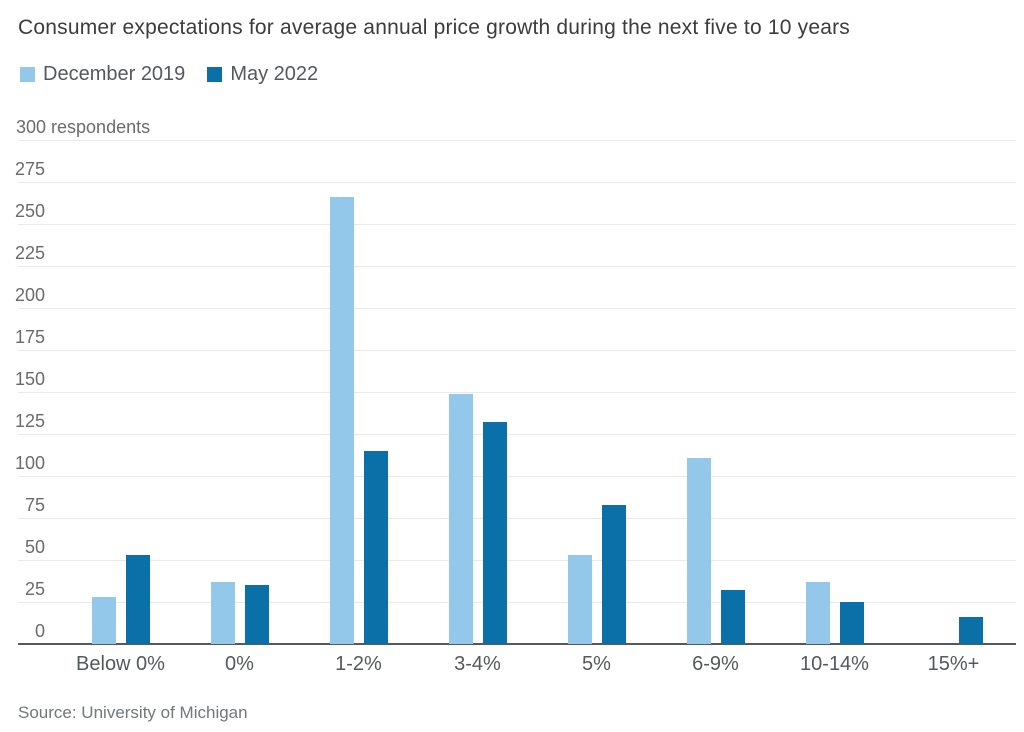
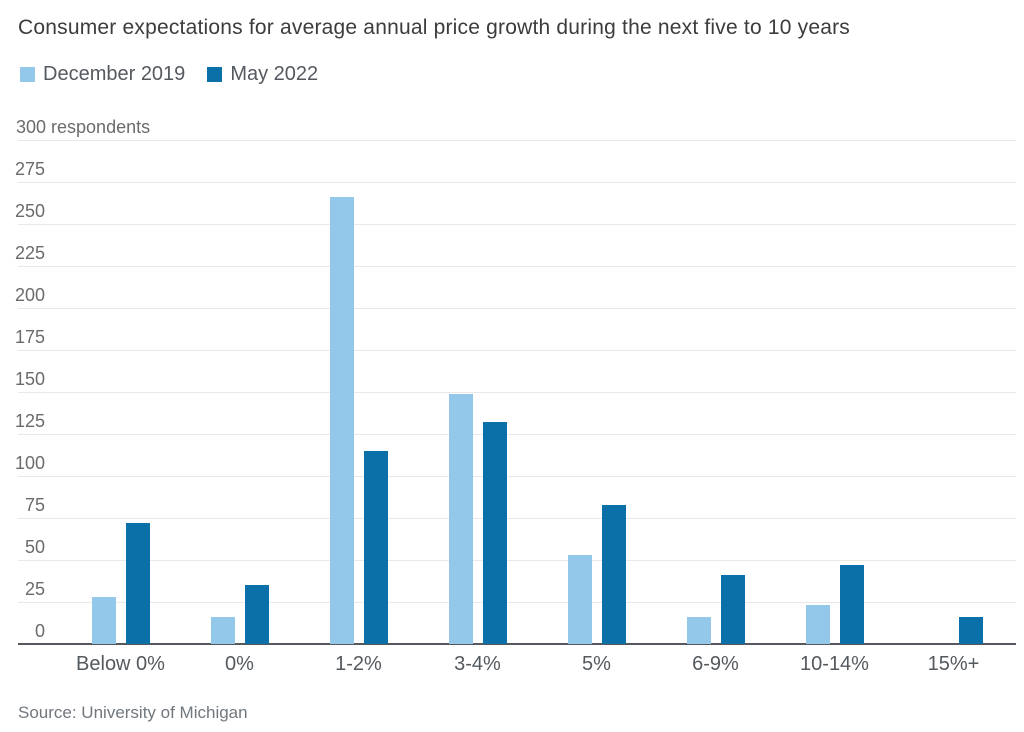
May 2022/Below 0%: 53 -> 72
December 2019/0%: 37 -> 16
December 2019/6-9%: 111 -> 16
May 2022/6-9%: 32 -> 41
December 2019/10-14%: 37 -> 23
May 2022/10-14%: 25 -> 47
